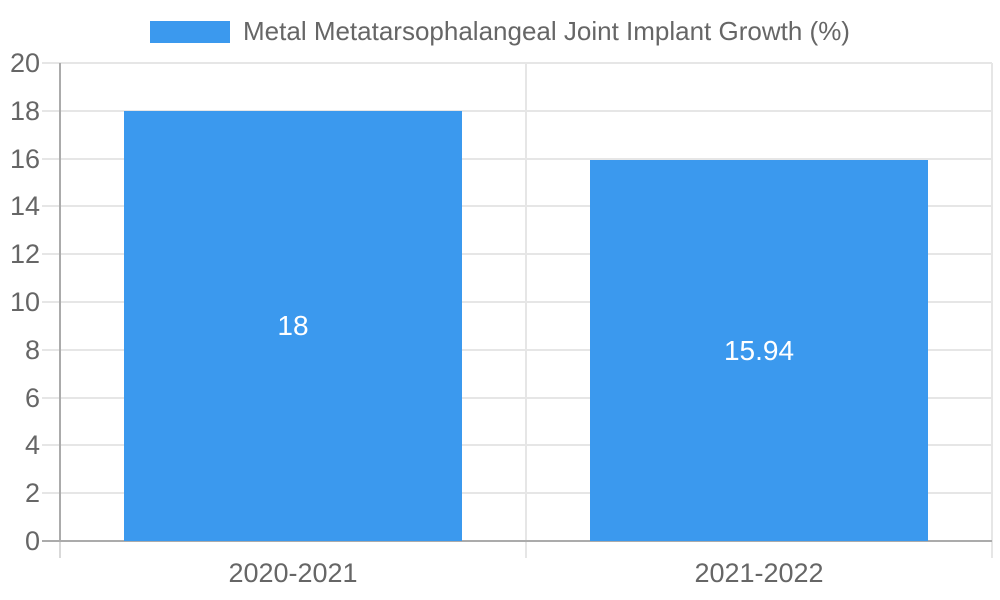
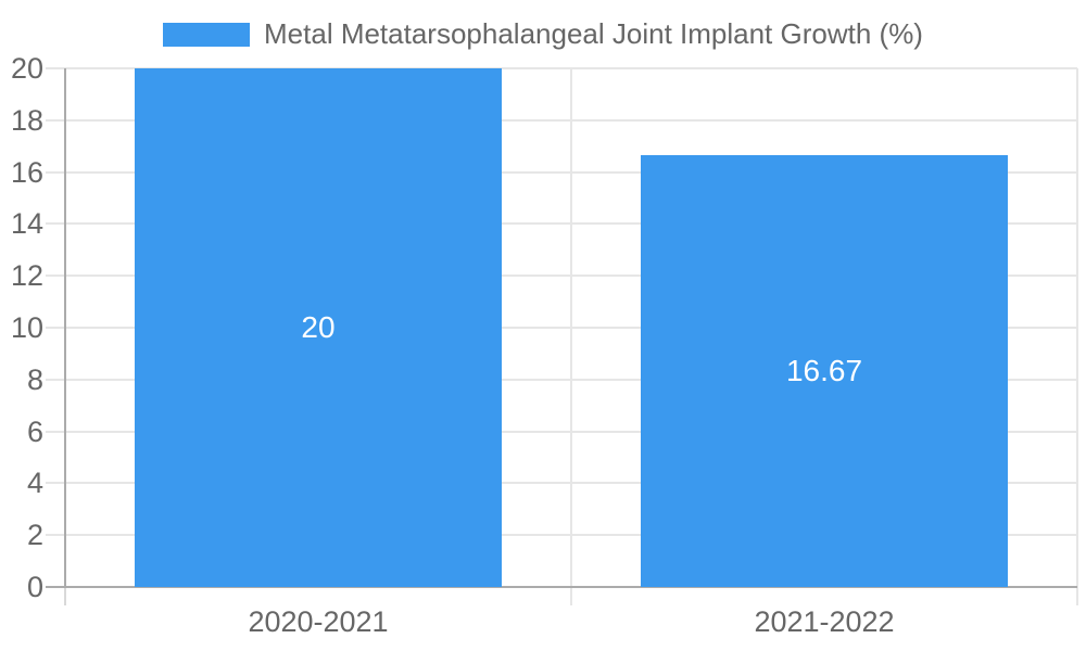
2020-2021: 18 -> 20
2021-2022: 15.94 -> 16.67
